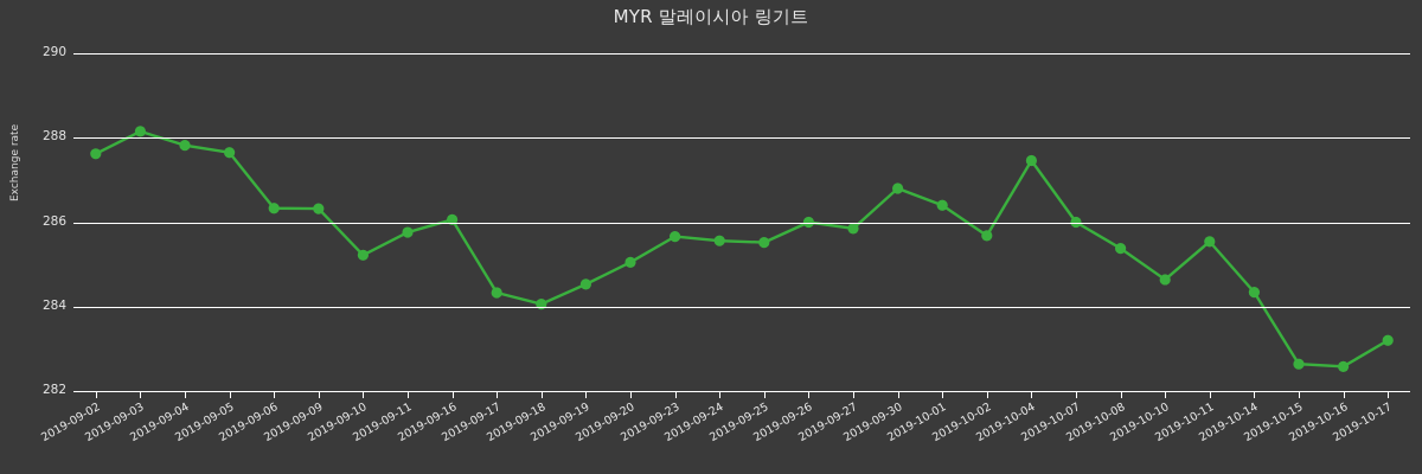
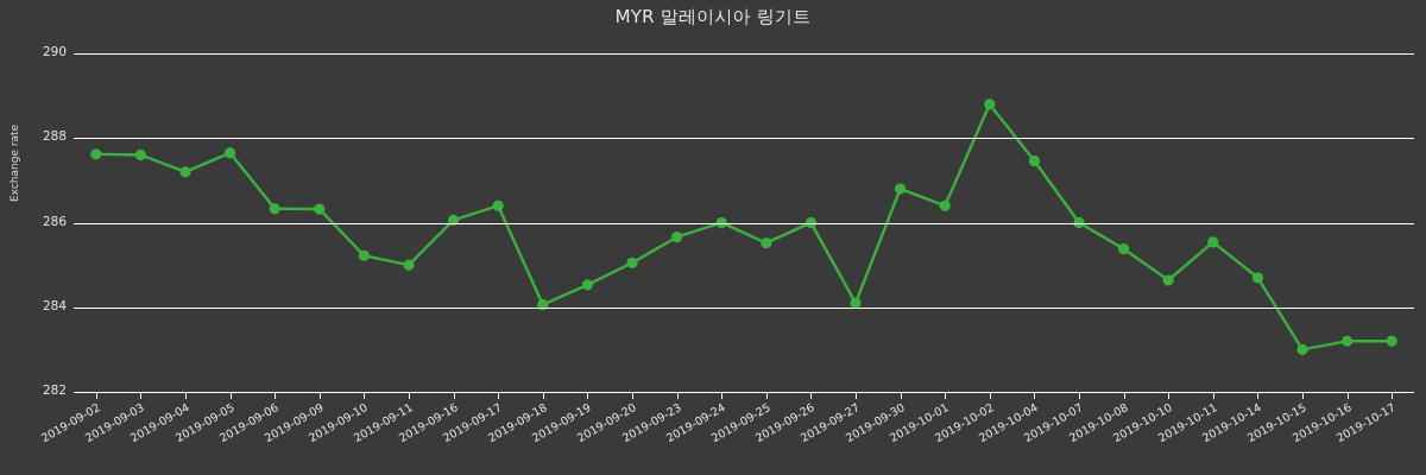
2019-09-03: 288.1 -> 287.6
2019-09-04: 287.8 -> 287.2
2019-09-11: 285.8 -> 285.0
2019-09-17: 284.3 -> 286.4
2019-09-24: 285.6 -> 286.0
2019-09-27: 285.9 -> 284.1
2019-10-02: 285.7 -> 288.8
2019-10-14: 284.3 -> 284.7
2019-10-15: 282.6 -> 283.0
2019-10-16: 282.6 -> 283.2
